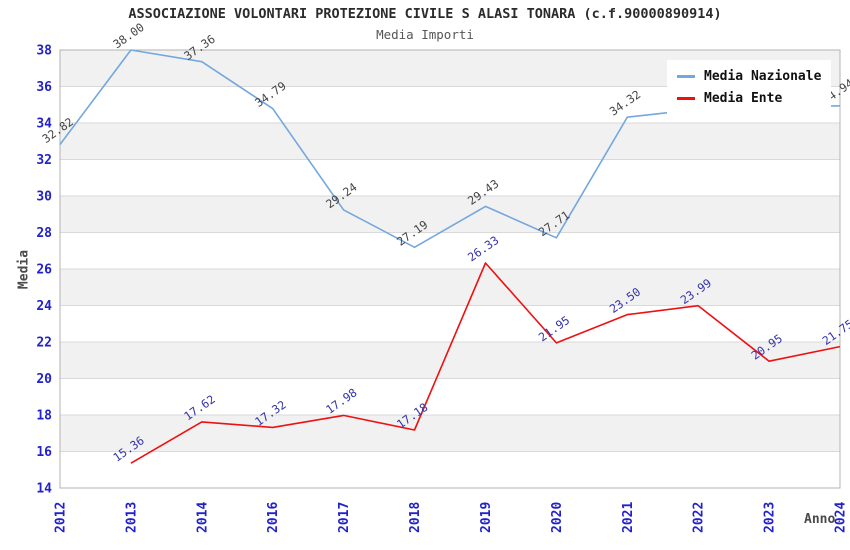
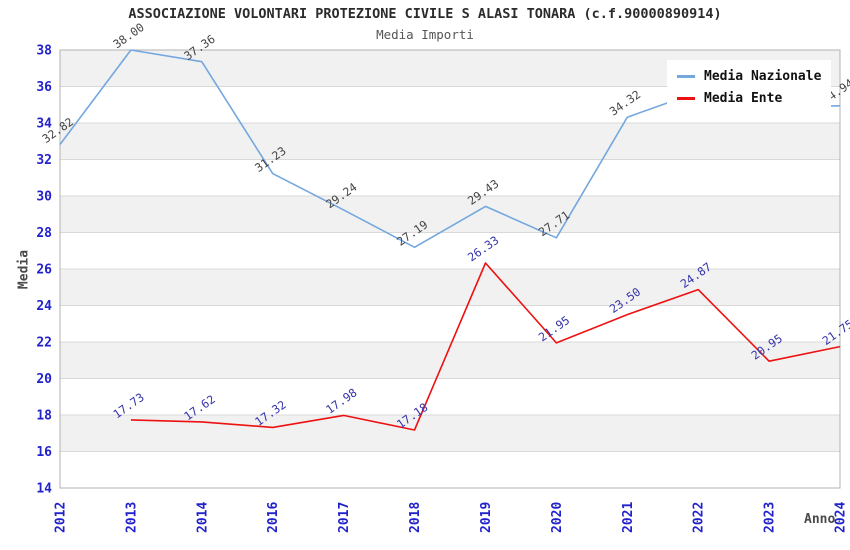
Media Ente/2013: 15.36 -> 17.73
Media Nazionale/2016: 34.79 -> 31.23
Media Nazionale/2022: 34.8 -> 35.7
Media Ente/2022: 23.99 -> 24.87
